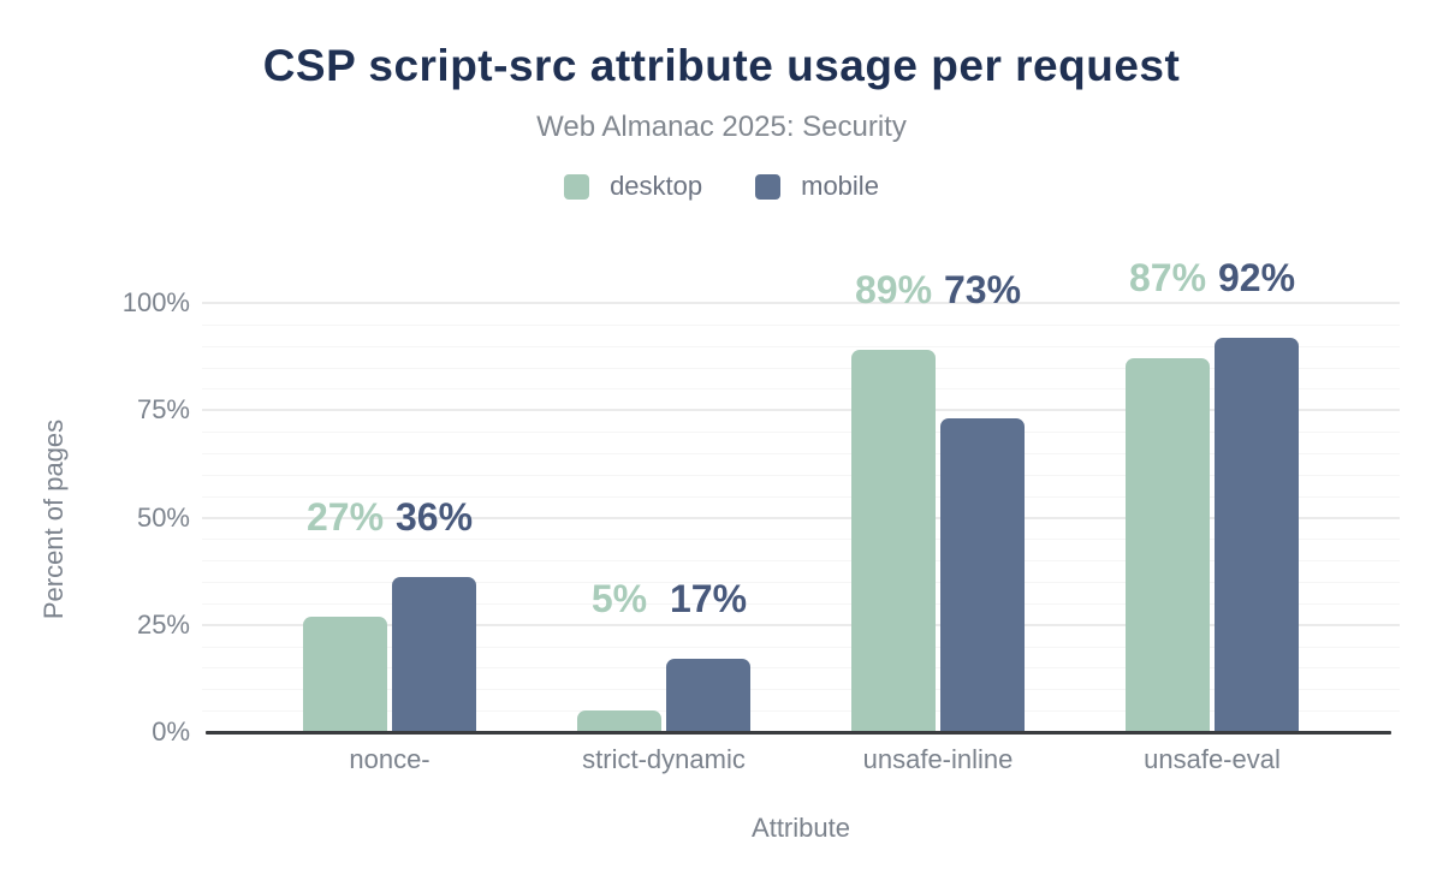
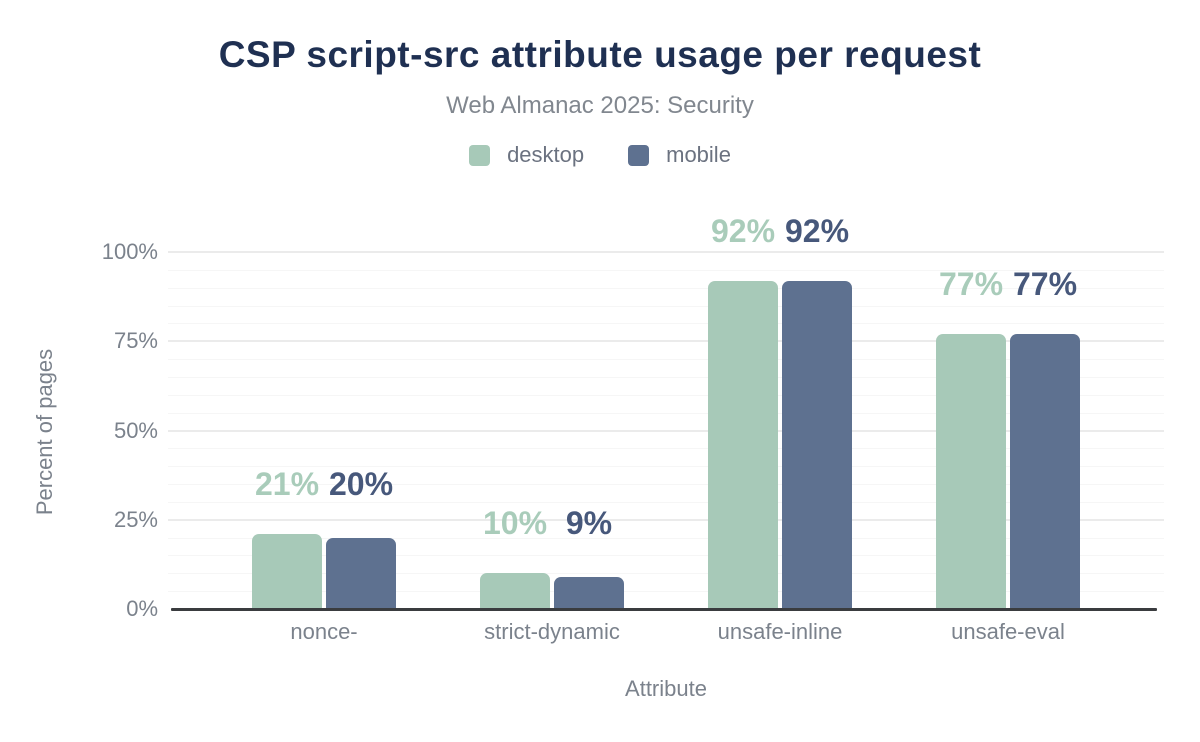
desktop/nonce-: 27% -> 21%
mobile/nonce-: 36% -> 20%
desktop/strict-dynamic: 5% -> 10%
mobile/strict-dynamic: 17% -> 9%
desktop/unsafe-inline: 89% -> 92%
mobile/unsafe-inline: 73% -> 92%
desktop/unsafe-eval: 87% -> 77%
mobile/unsafe-eval: 92% -> 77%
